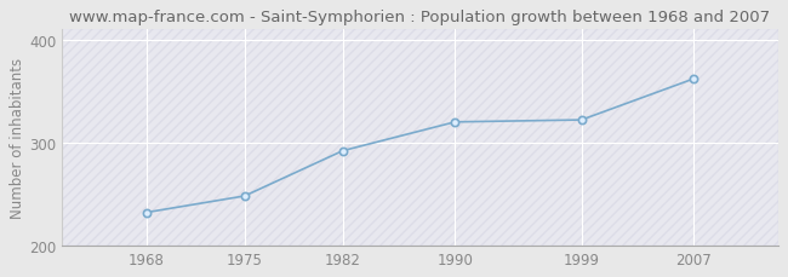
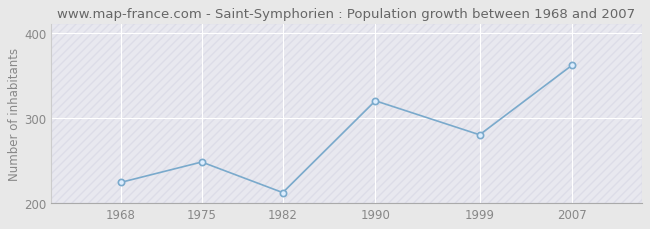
1968: 232 -> 224
1982: 292 -> 212
1999: 322 -> 280
